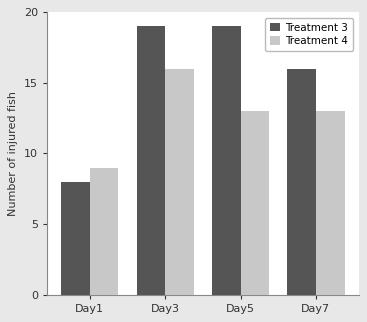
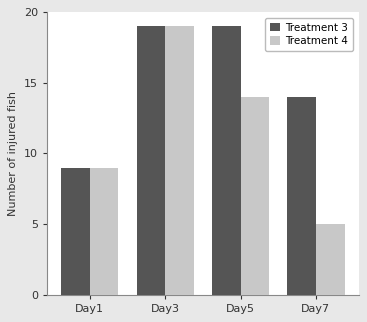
Treatment 3/Day1: 8 -> 9
Treatment 4/Day3: 16 -> 19
Treatment 4/Day5: 13 -> 14
Treatment 3/Day7: 16 -> 14
Treatment 4/Day7: 13 -> 5
